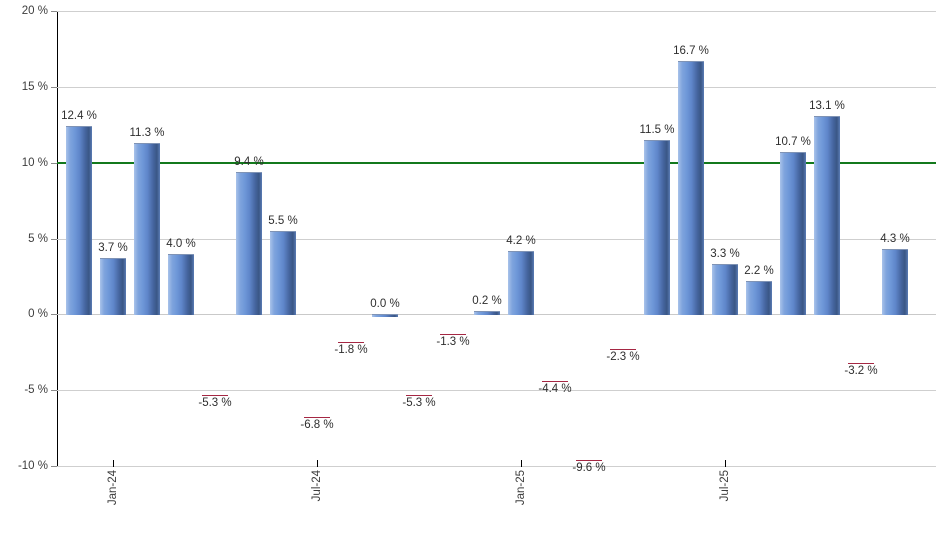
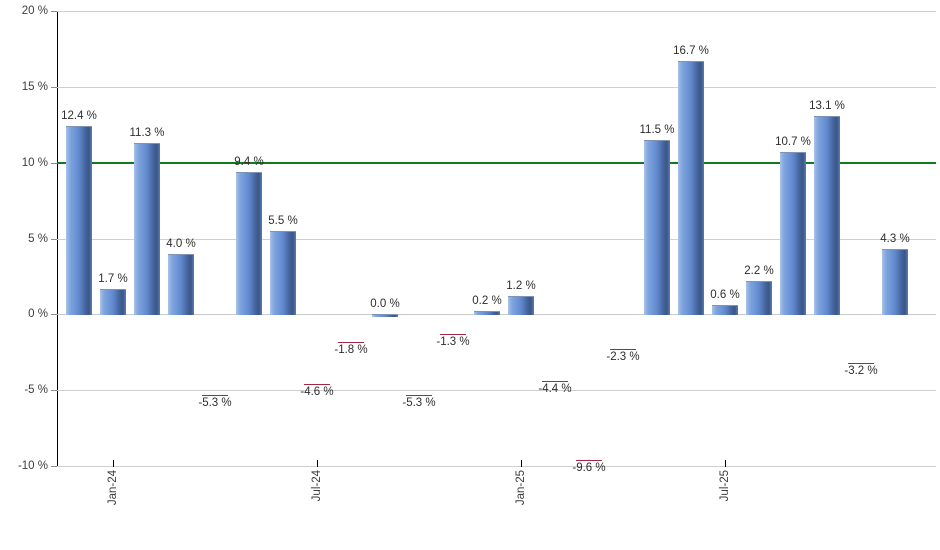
Jan-24: 3.7 -> 1.7
Jul-24: -6.8 -> -4.6
Jan-25: 4.2 -> 1.2
Jul-25: 3.3 -> 0.6
